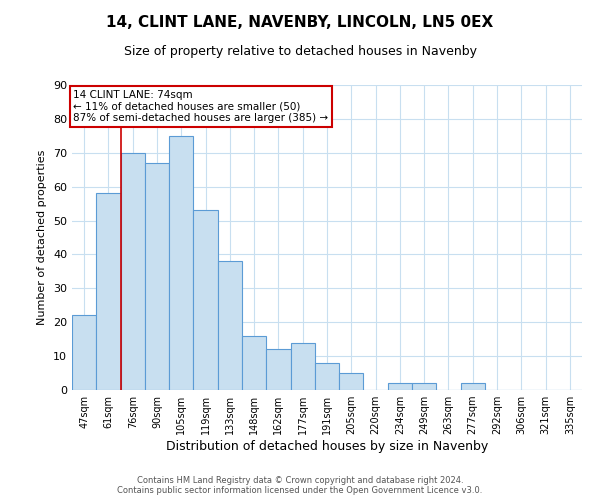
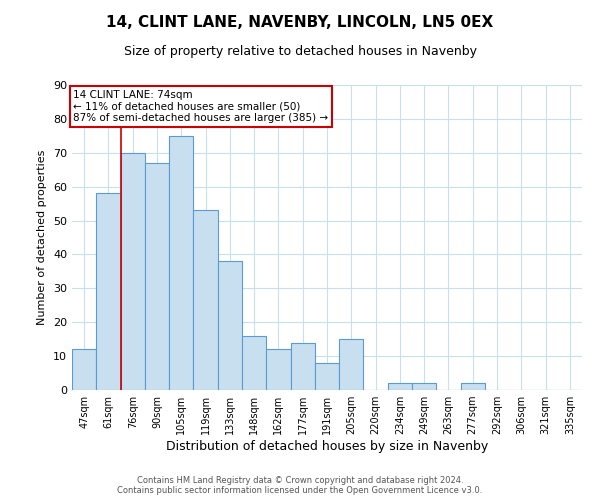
47sqm: 22 -> 12
205sqm: 5 -> 15
